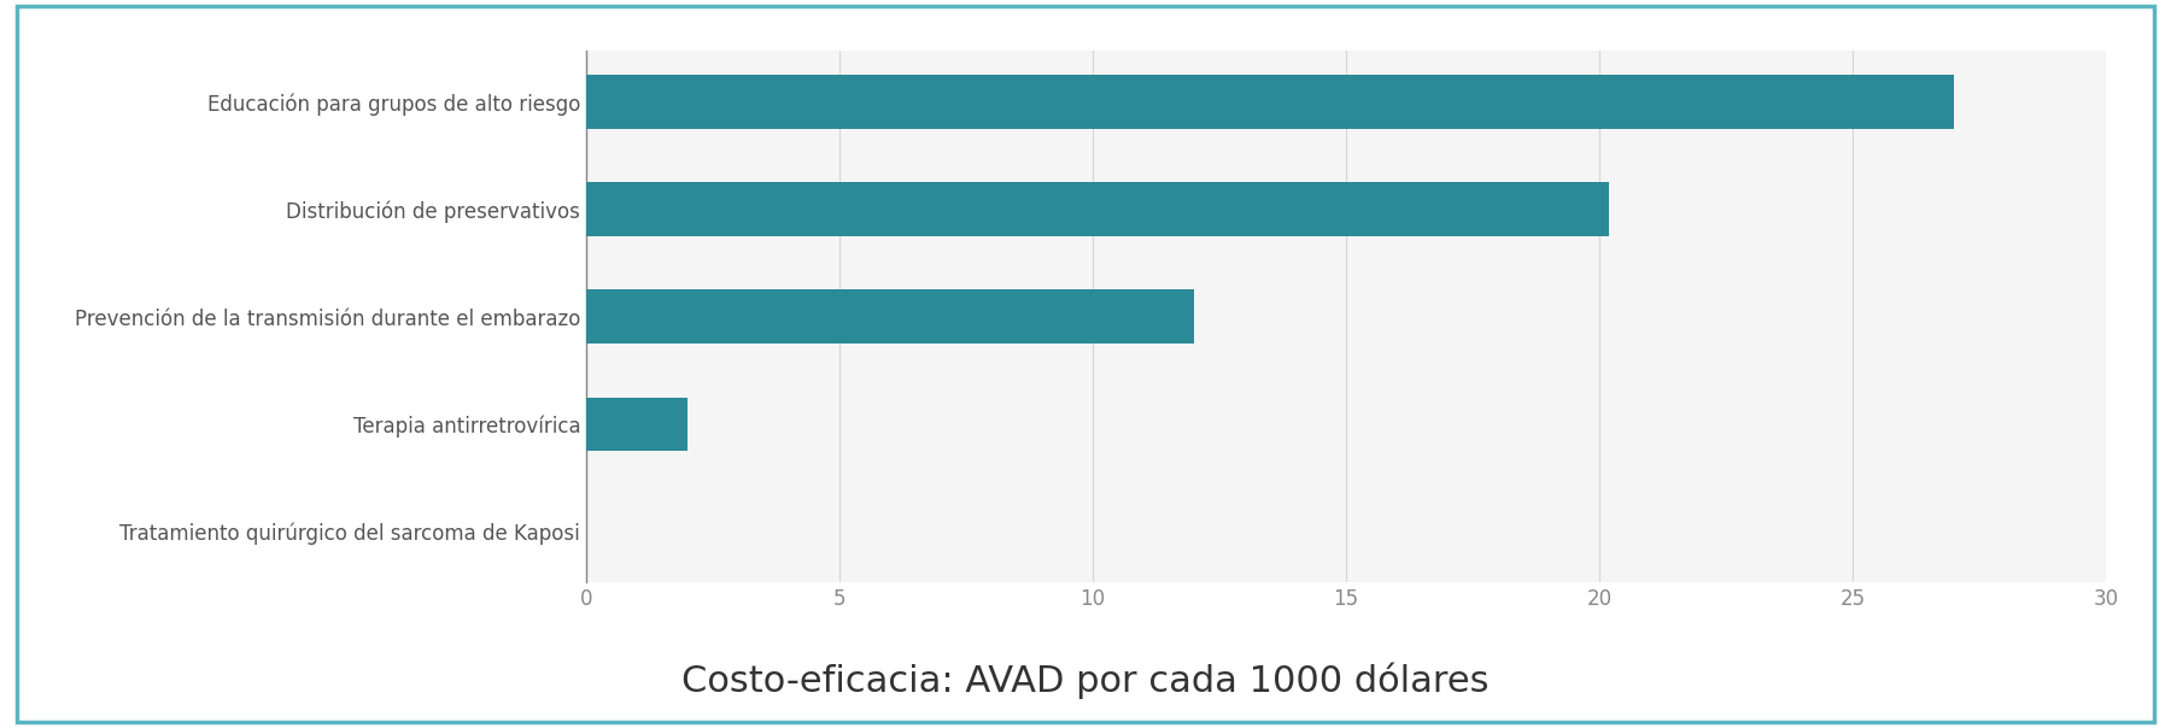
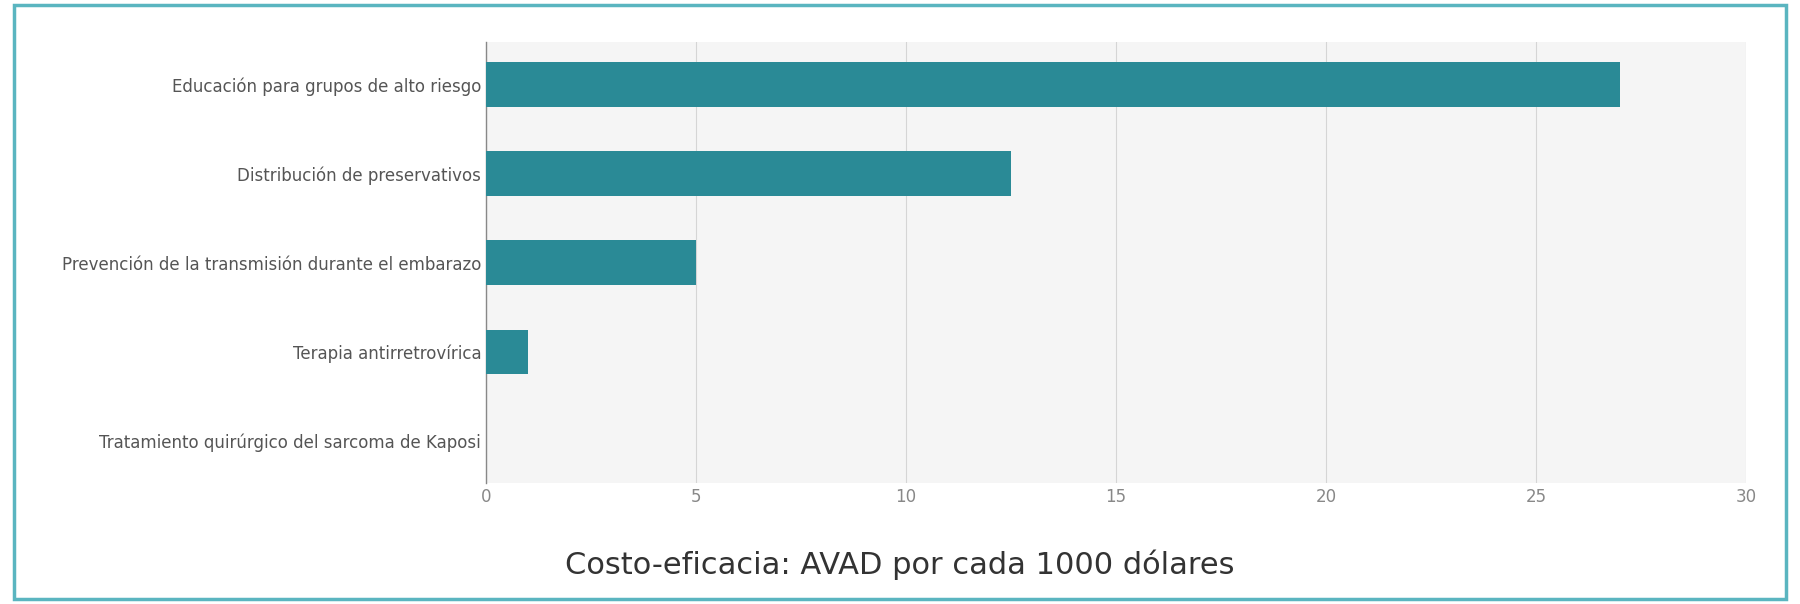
Distribución de preservativos: 20.2 -> 12.5
Prevención de la transmisión durante el embarazo: 12.0 -> 5.0
Terapia antirretrovírica: 2.0 -> 1.0
